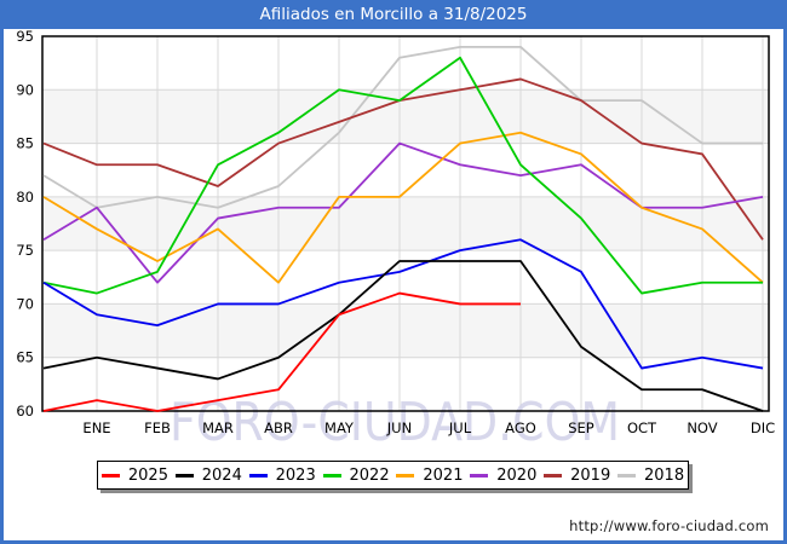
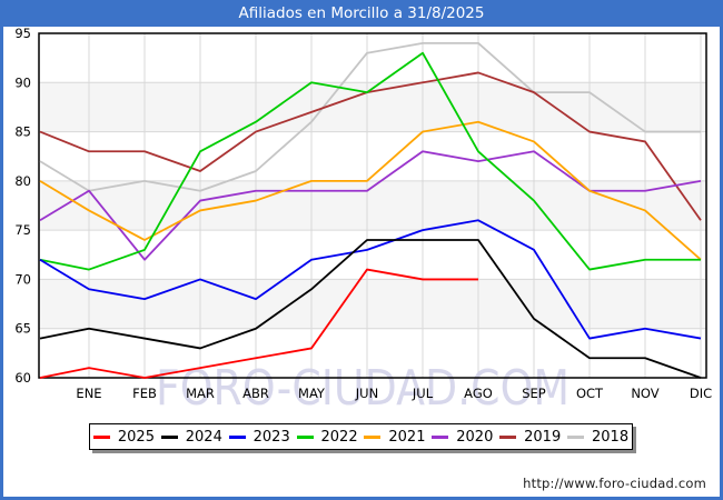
2023/ABR: 70 -> 68
2021/ABR: 72 -> 78
2025/MAY: 69 -> 63
2020/JUN: 85 -> 79
